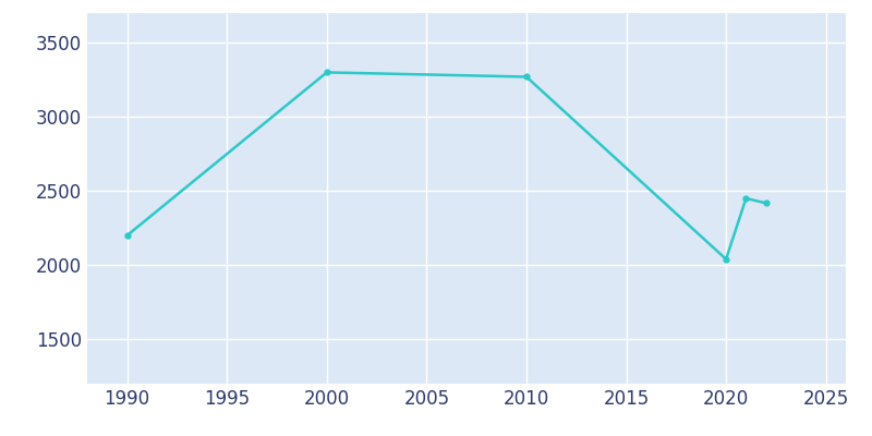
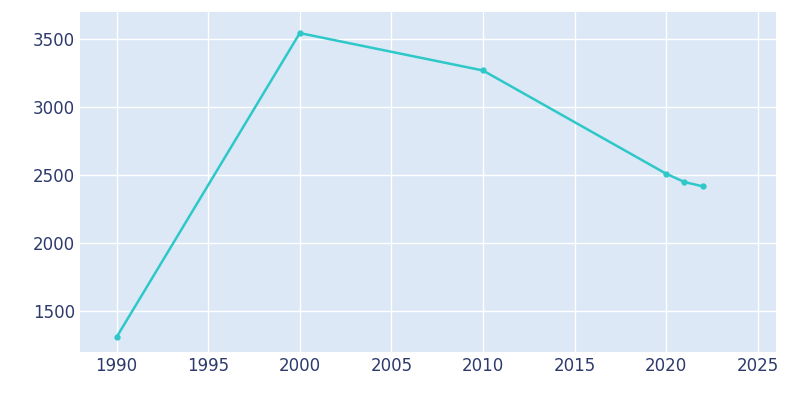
1990: 2200 -> 1310
2000: 3300 -> 3540
2020: 2040 -> 2510
